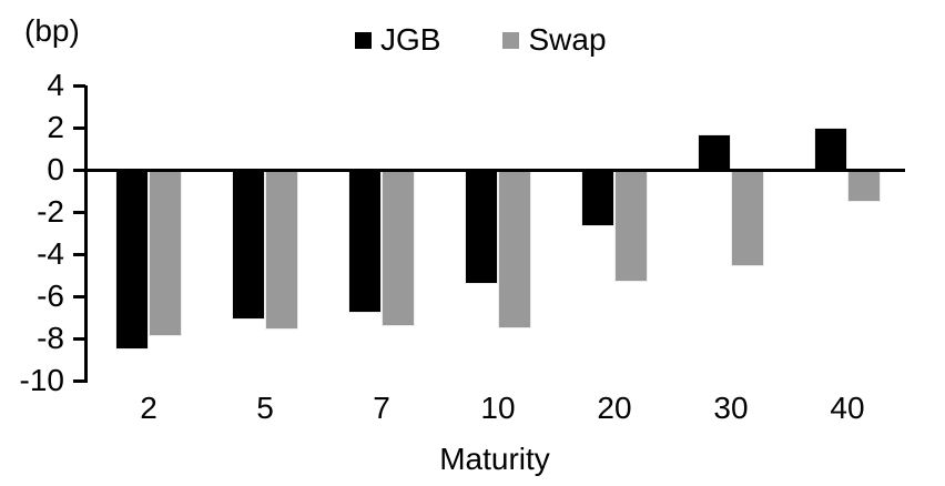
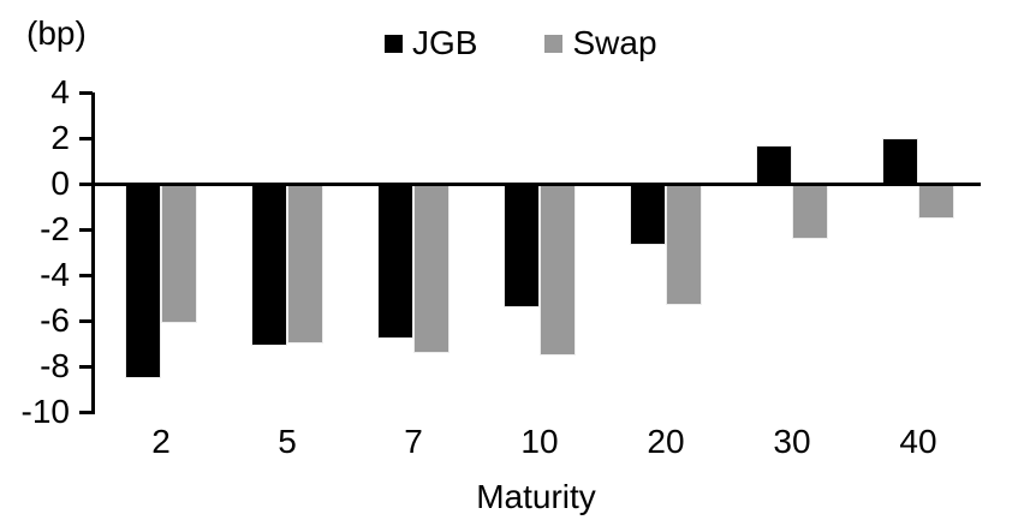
Swap/2: -7.9 -> -6.1
Swap/5: -7.6 -> -7.0
Swap/30: -4.6 -> -2.4
